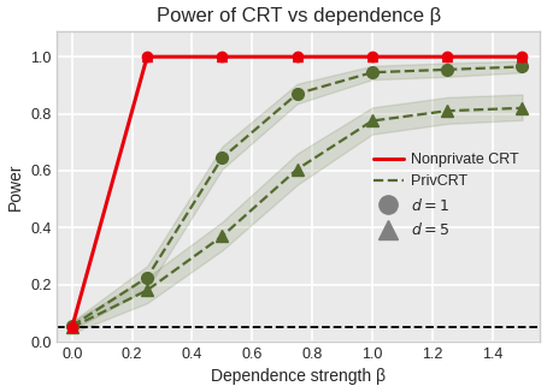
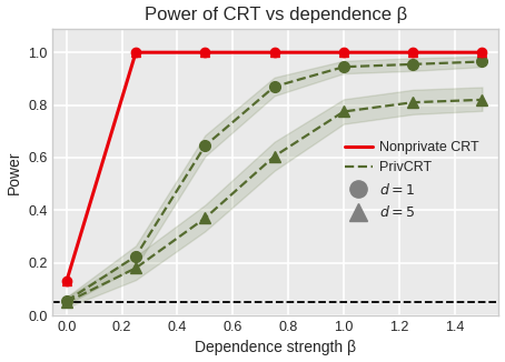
Nonprivate CRT/0.0: 0.05 -> 0.13
